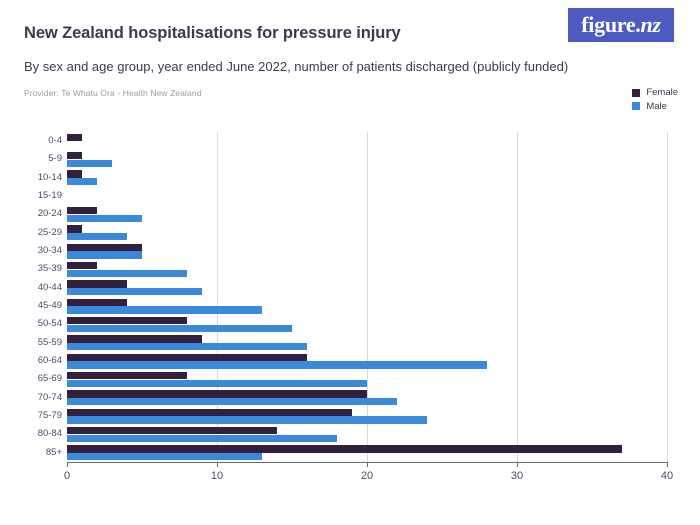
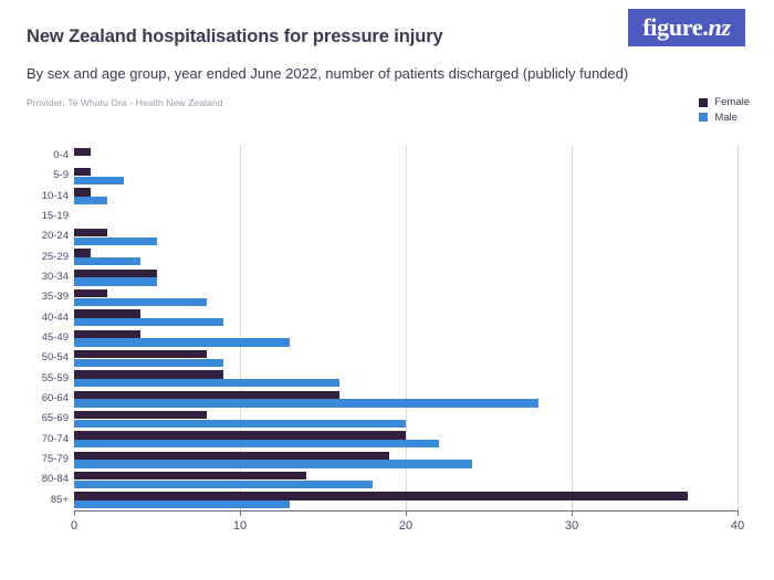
Male/50-54: 15 -> 9
